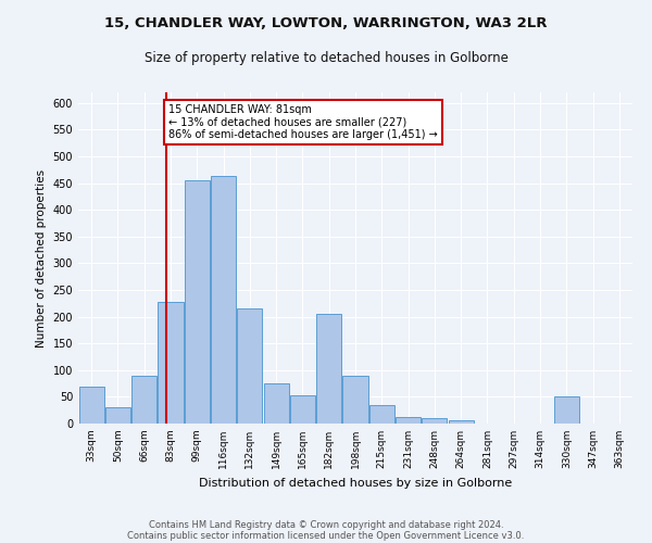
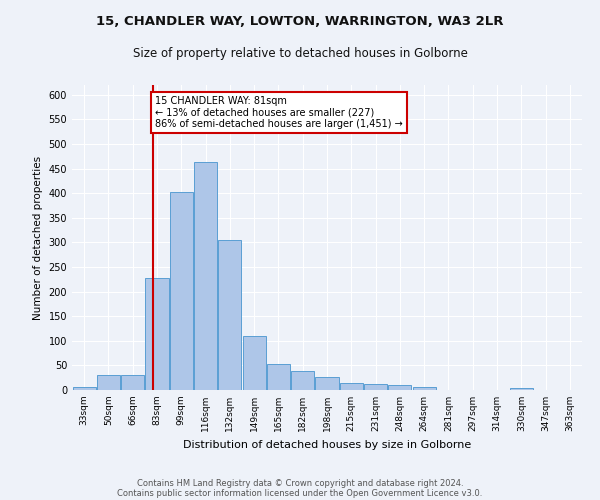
33sqm: 70 -> 7
66sqm: 90 -> 30
99sqm: 455 -> 403
132sqm: 215 -> 305
149sqm: 75 -> 110
182sqm: 205 -> 39
198sqm: 90 -> 27
215sqm: 35 -> 14
330sqm: 50 -> 5
